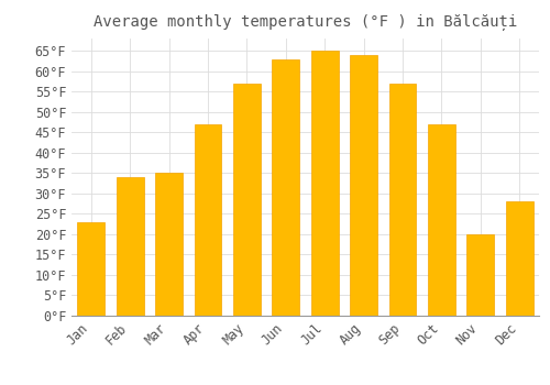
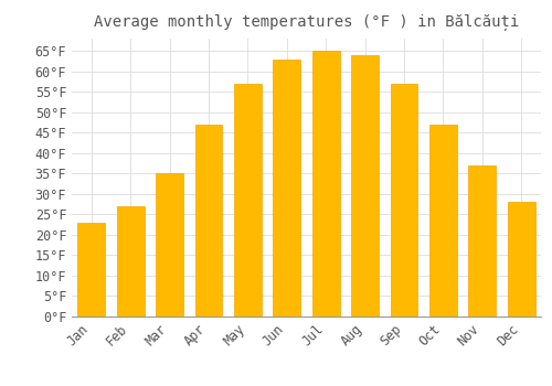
Feb: 34°F -> 27°F
Nov: 20°F -> 37°F
